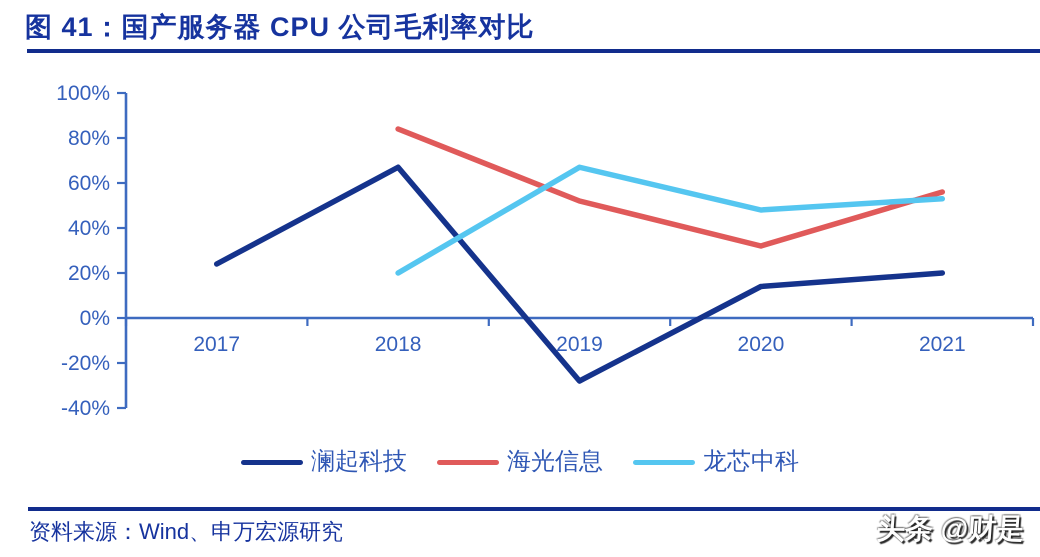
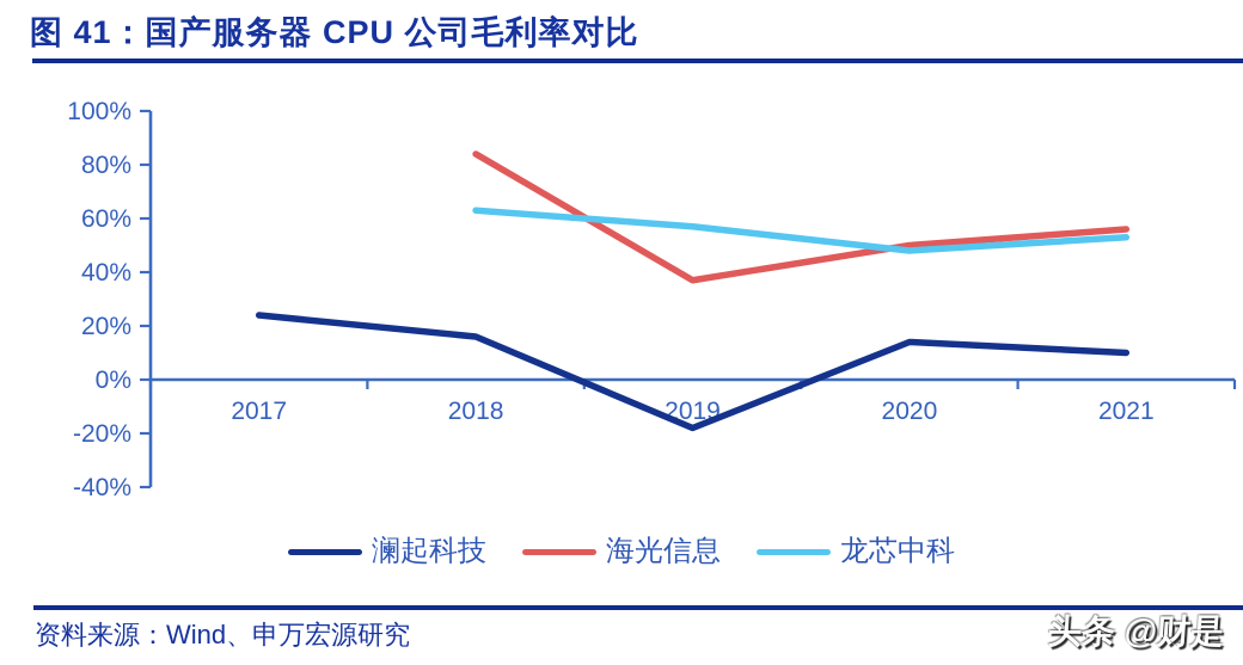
澜起科技/2018: 67% -> 16%
龙芯中科/2018: 20% -> 63%
澜起科技/2019: -28% -> -18%
海光信息/2019: 52% -> 37%
龙芯中科/2019: 67% -> 57%
海光信息/2020: 32% -> 50%
澜起科技/2021: 20% -> 10%
